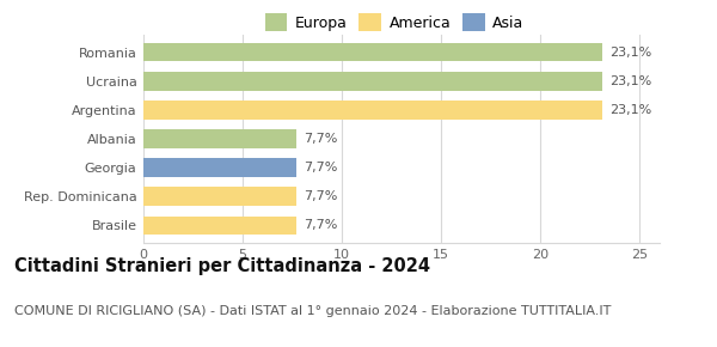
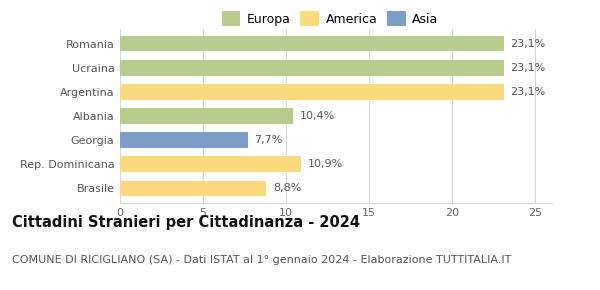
Albania: 7,7% -> 10,4%
Rep. Dominicana: 7,7% -> 10,9%
Brasile: 7,7% -> 8,8%
